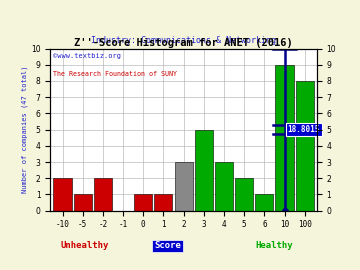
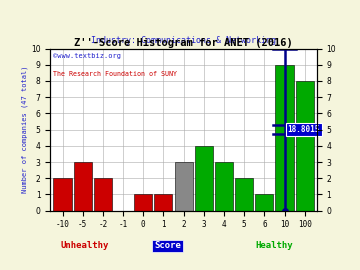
-5: 1 -> 3
3: 5 -> 4
